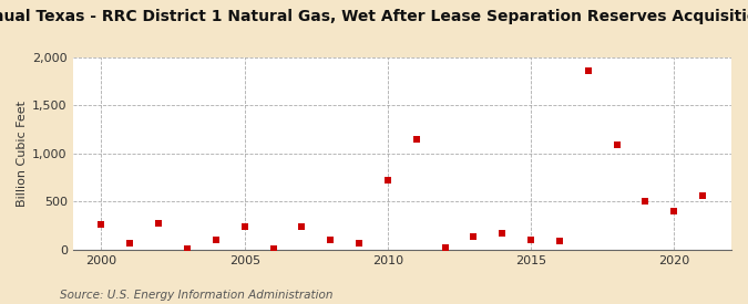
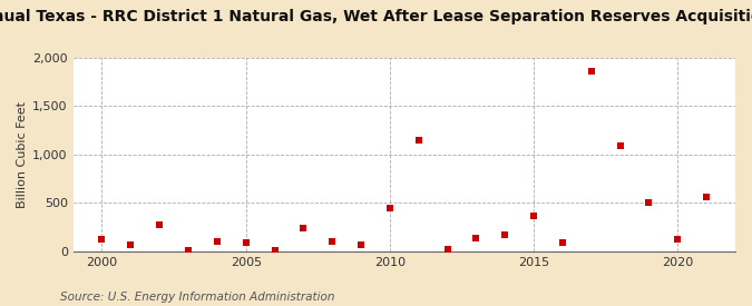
2000: 260 -> 130
2005: 240 -> 100
2010: 720 -> 450
2015: 100 -> 360
2020: 400 -> 120
